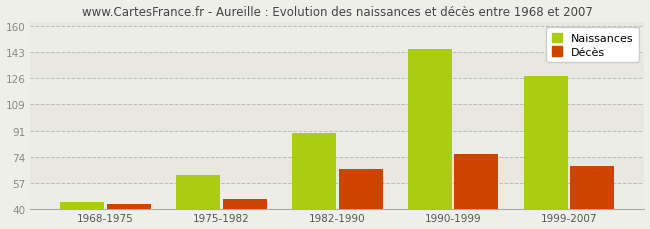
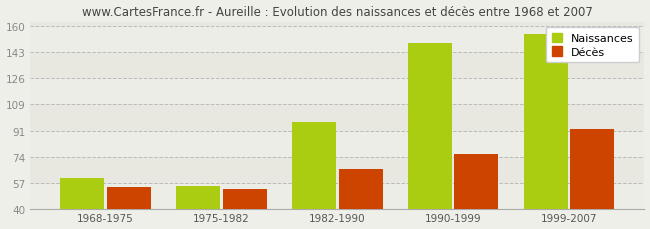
Naissances/1968-1975: 44 -> 60
Décès/1968-1975: 43 -> 54
Naissances/1975-1982: 62 -> 55
Décès/1975-1982: 46 -> 53
Naissances/1982-1990: 90 -> 97
Naissances/1990-1999: 145 -> 149
Naissances/1999-2007: 127 -> 155
Décès/1999-2007: 68 -> 92
